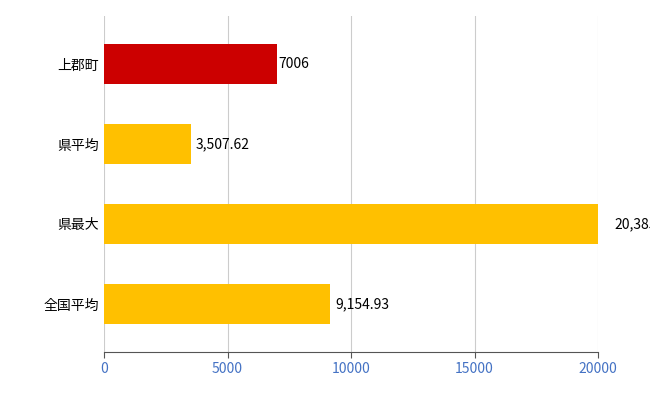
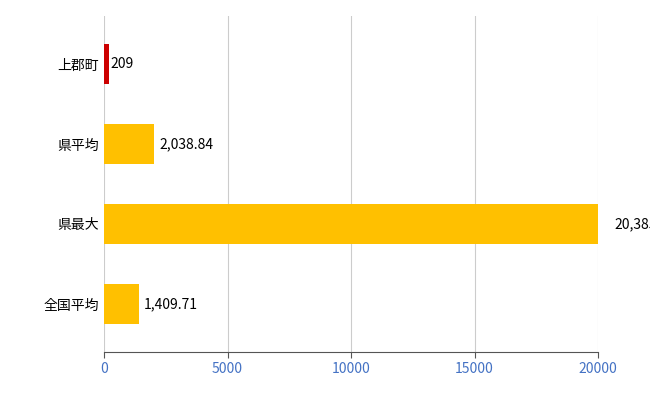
上郡町: 7006 -> 209
県平均: 3,507.62 -> 2,038.84
全国平均: 9,154.93 -> 1,409.71
